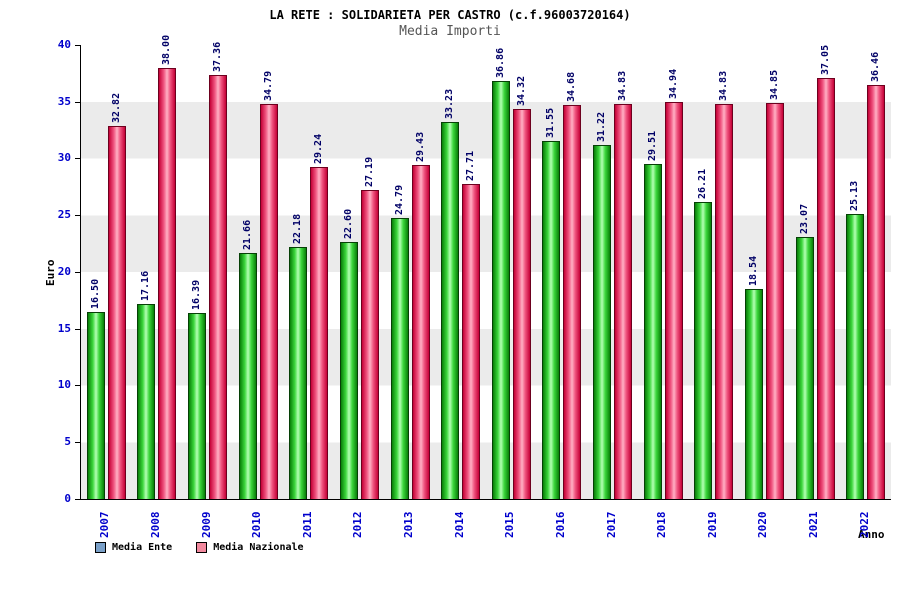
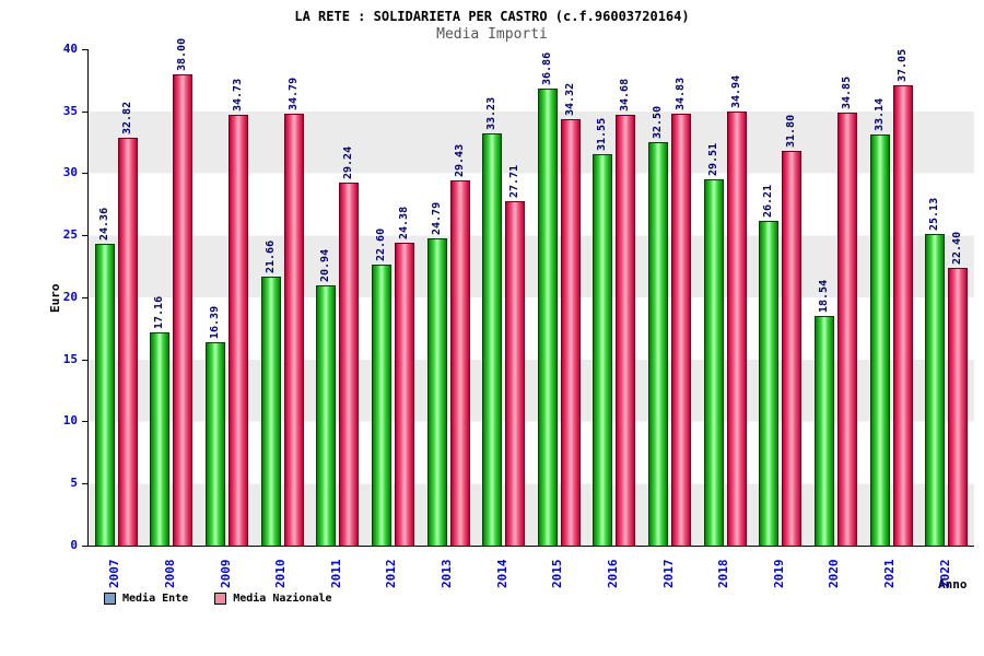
Media Ente/2007: 16.50 -> 24.36
Media Nazionale/2009: 37.36 -> 34.73
Media Ente/2011: 22.18 -> 20.94
Media Nazionale/2012: 27.19 -> 24.38
Media Ente/2017: 31.22 -> 32.50
Media Nazionale/2019: 34.83 -> 31.80
Media Ente/2021: 23.07 -> 33.14
Media Nazionale/2022: 36.46 -> 22.40
